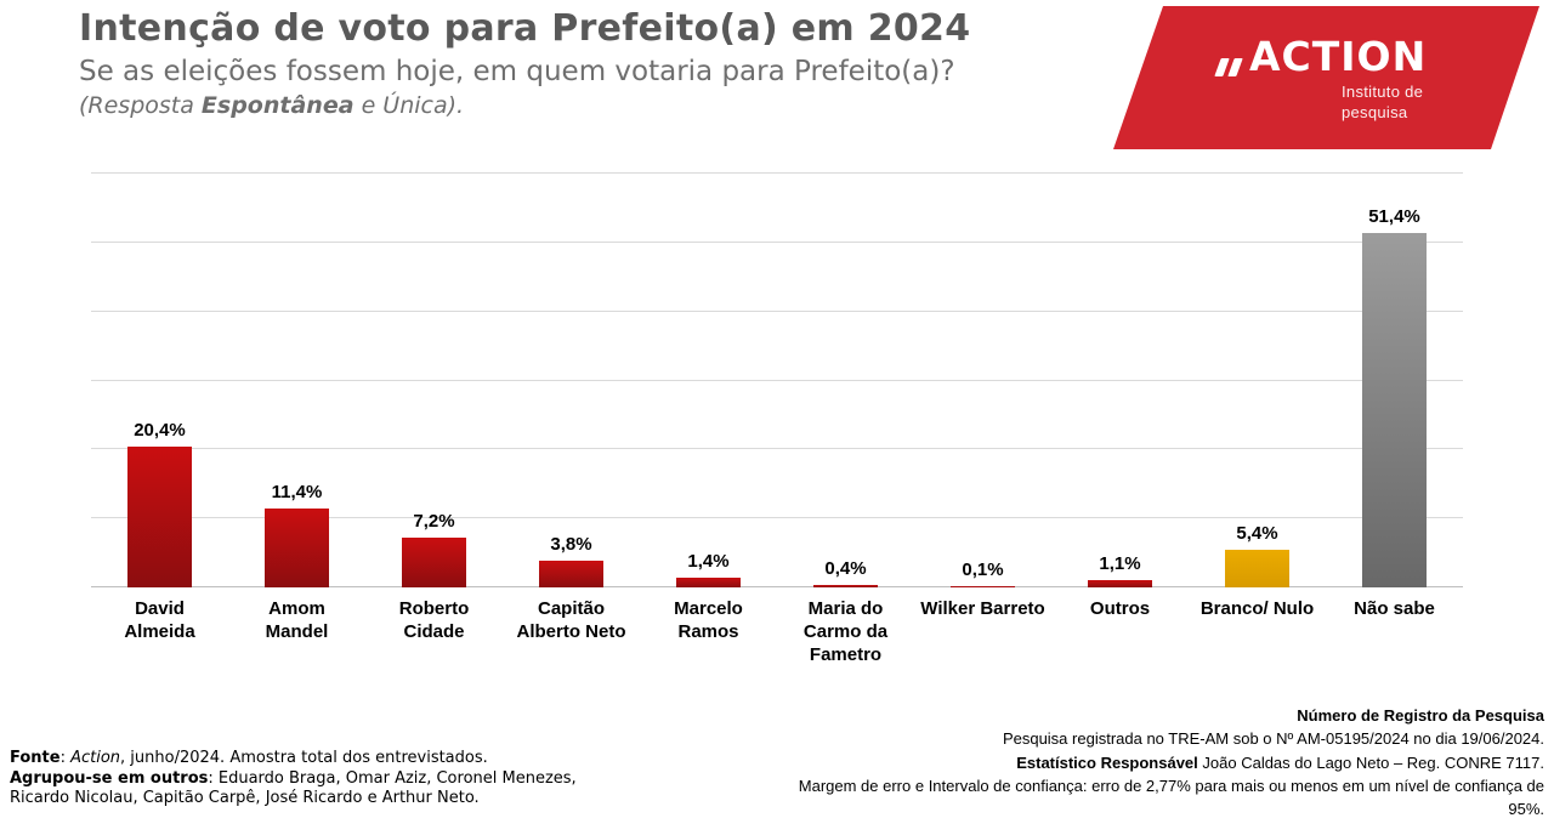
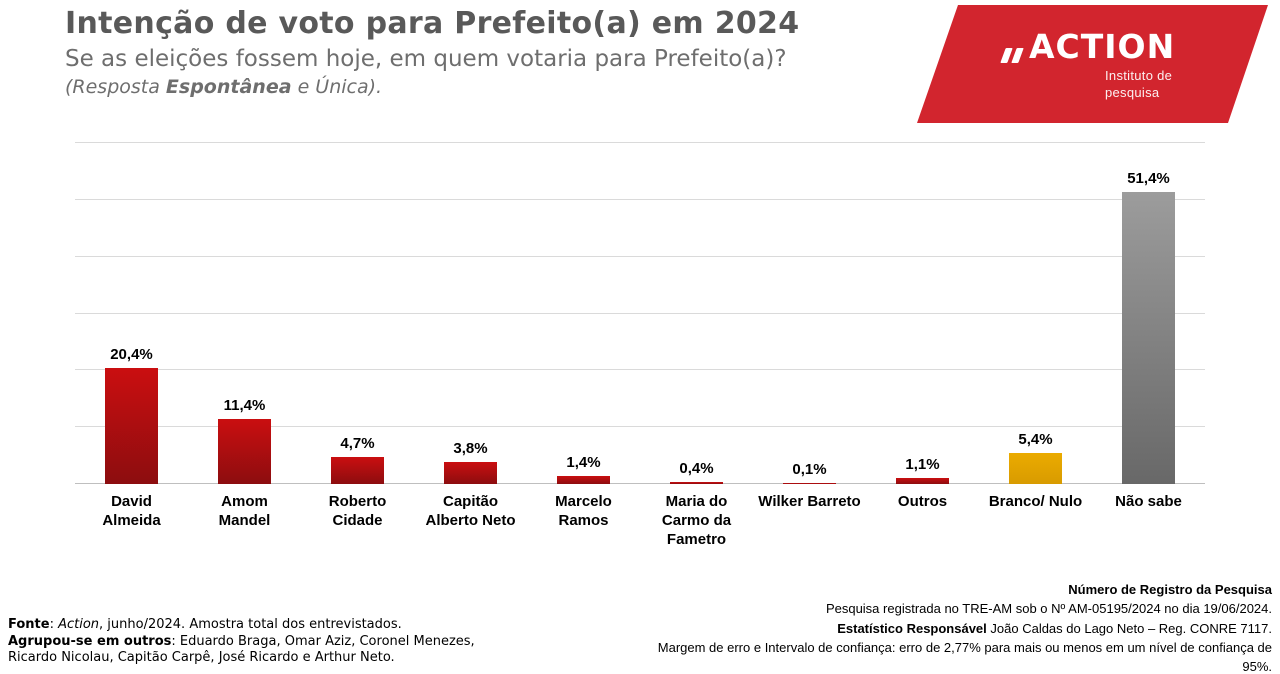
Roberto Cidade: 7,2% -> 4,7%
